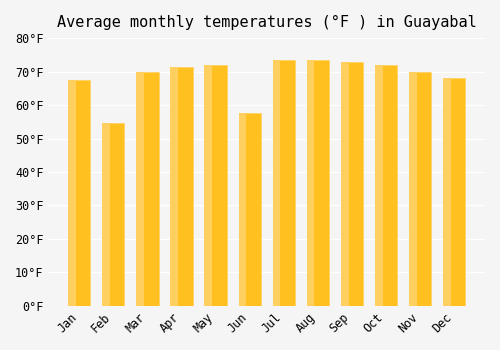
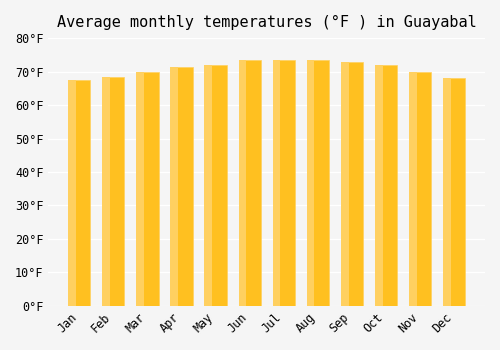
Feb: 54.5°F -> 68.5°F
Jun: 57.5°F -> 73.5°F
